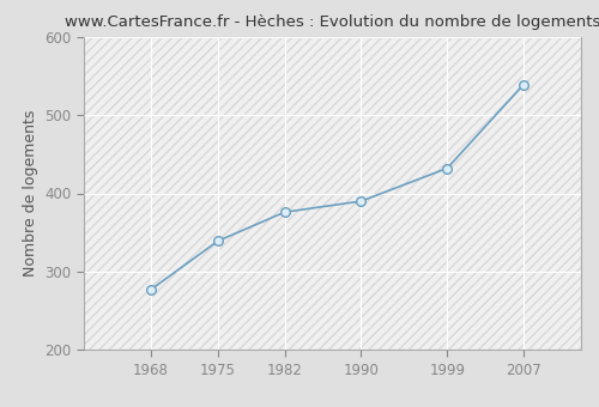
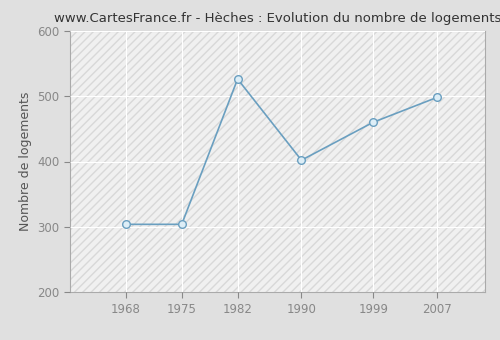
1968: 277 -> 304
1975: 339 -> 304
1982: 376 -> 526
1990: 390 -> 402
1999: 432 -> 460
2007: 539 -> 498
